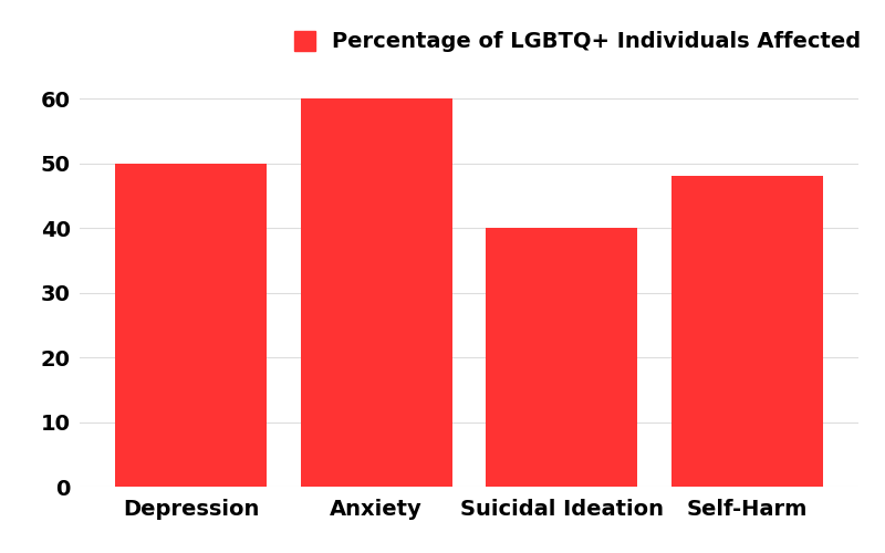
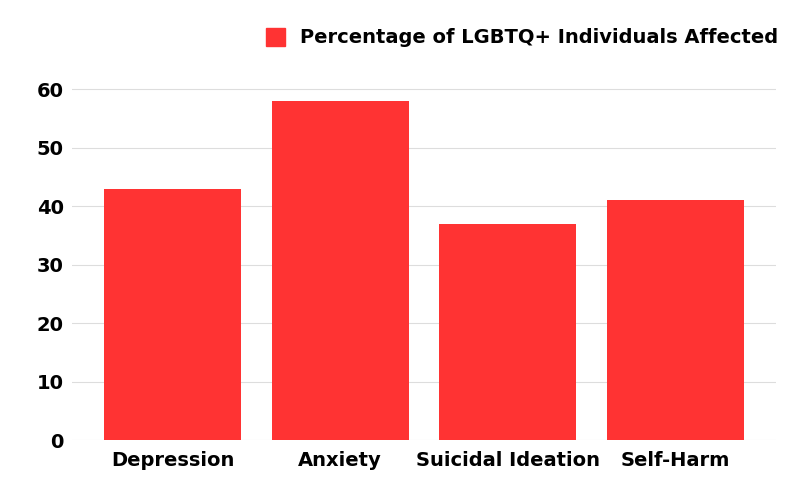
Depression: 50 -> 43
Anxiety: 60 -> 58
Suicidal Ideation: 40 -> 37
Self-Harm: 48 -> 41
